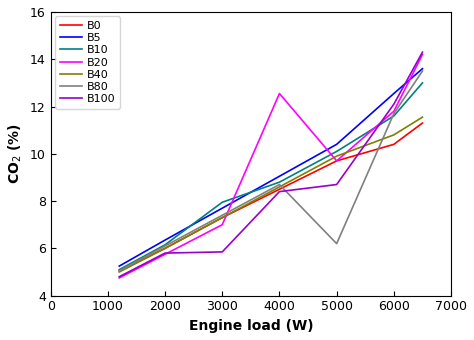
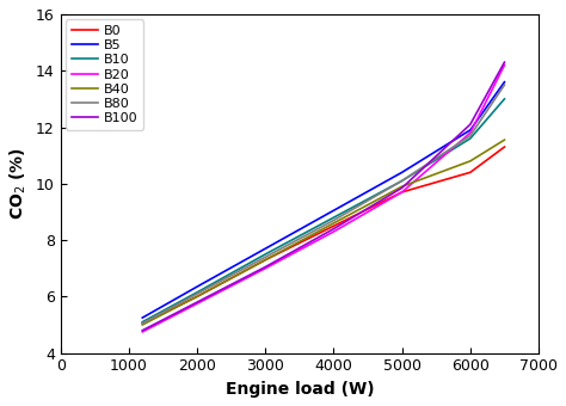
B10/3000: 7.95 -> 7.50
B100/3000: 5.85 -> 7.05
B20/4000: 12.55 -> 8.30
B80/5000: 6.20 -> 10.10
B100/5000: 8.70 -> 9.85
B5/6000: 12.55 -> 11.90
